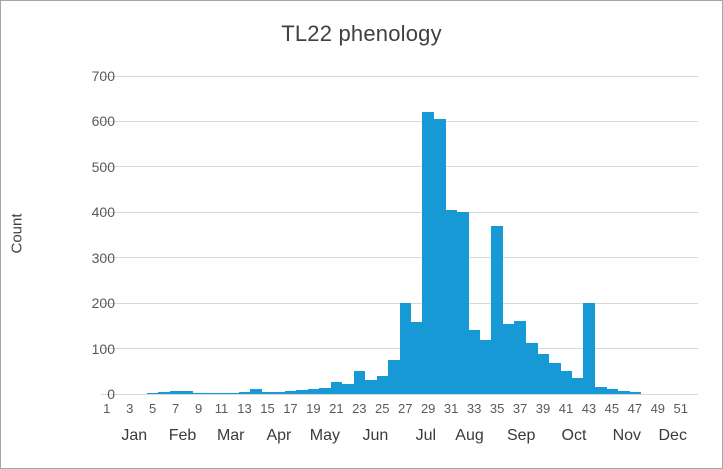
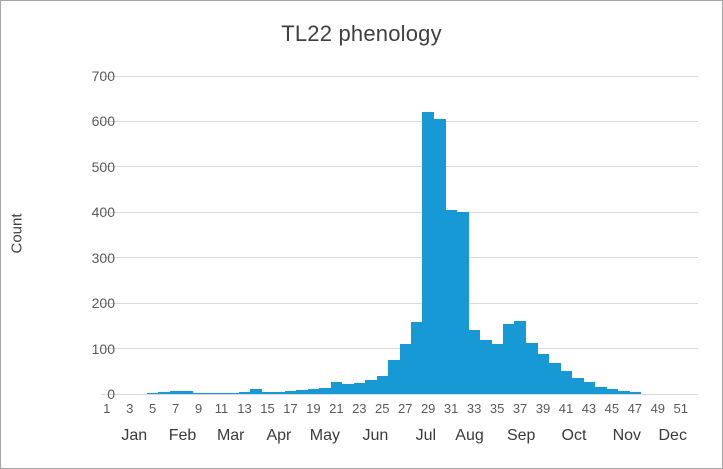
23: 50 -> 20
27: 200 -> 110
35: 370 -> 110
43: 200 -> 30
